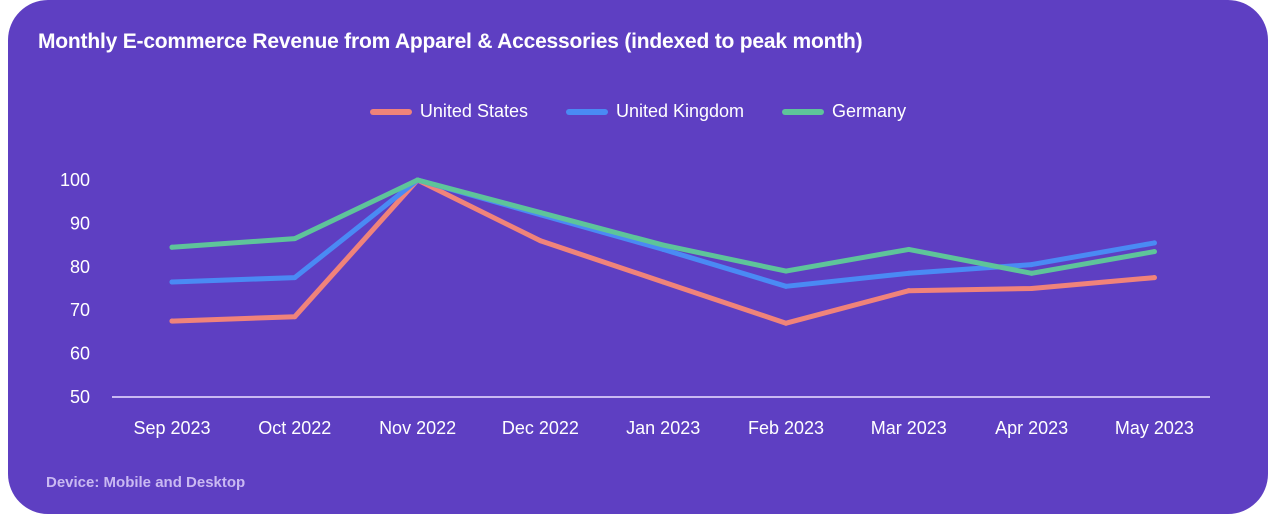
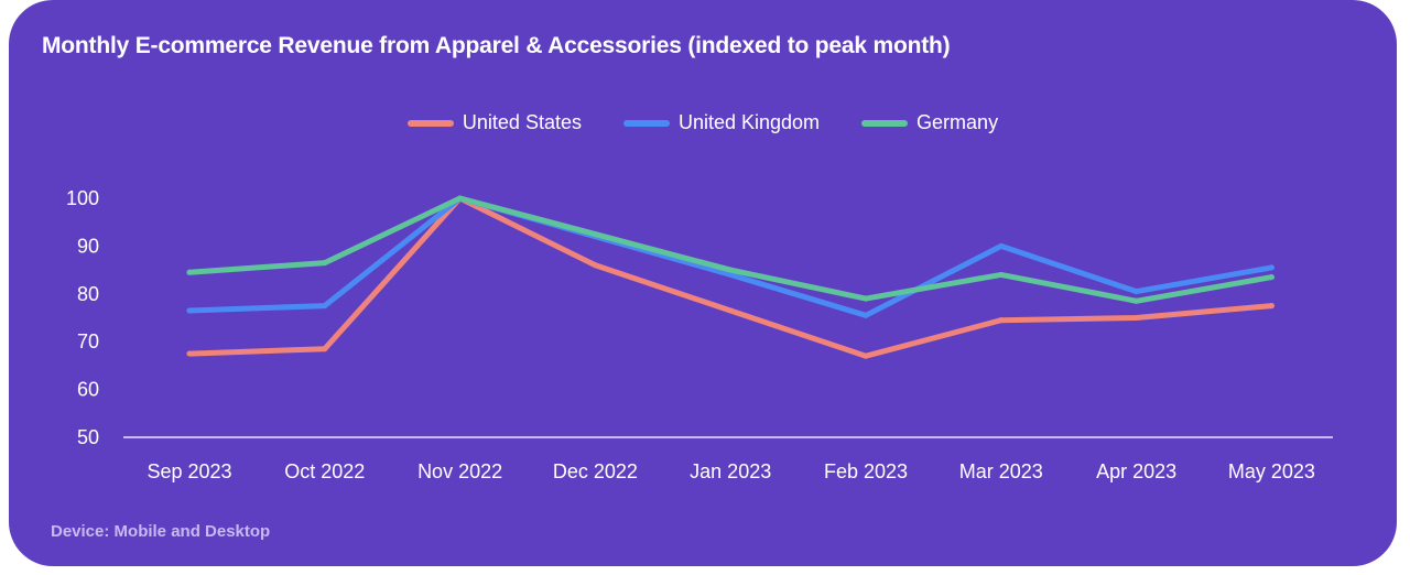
United Kingdom/Mar 2023: 78 -> 90
